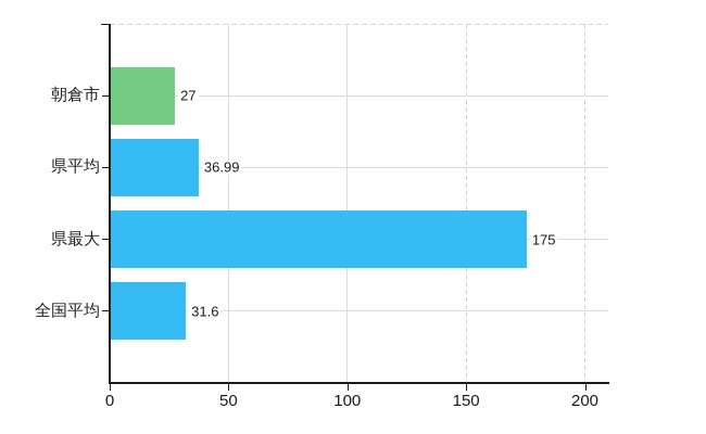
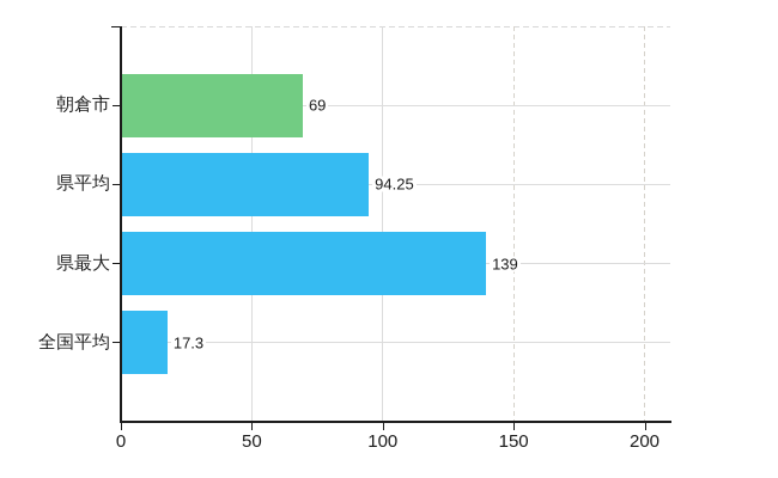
朝倉市: 27 -> 69
県平均: 36.99 -> 94.25
県最大: 175 -> 139
全国平均: 31.6 -> 17.3
